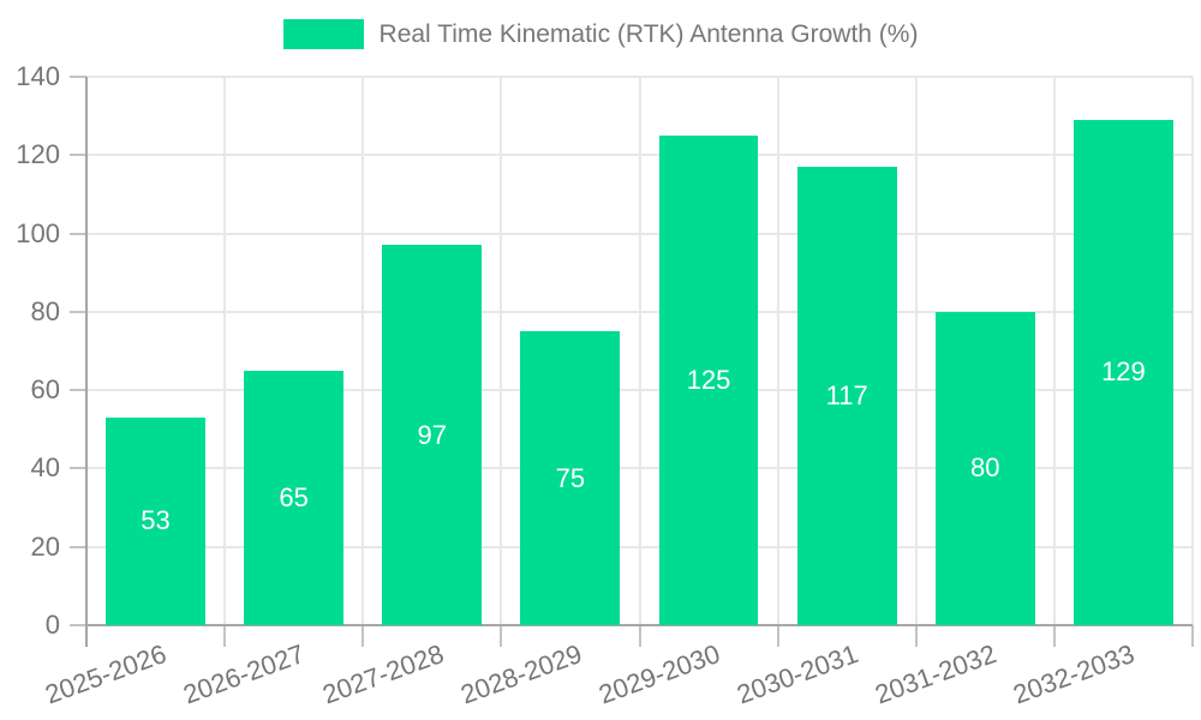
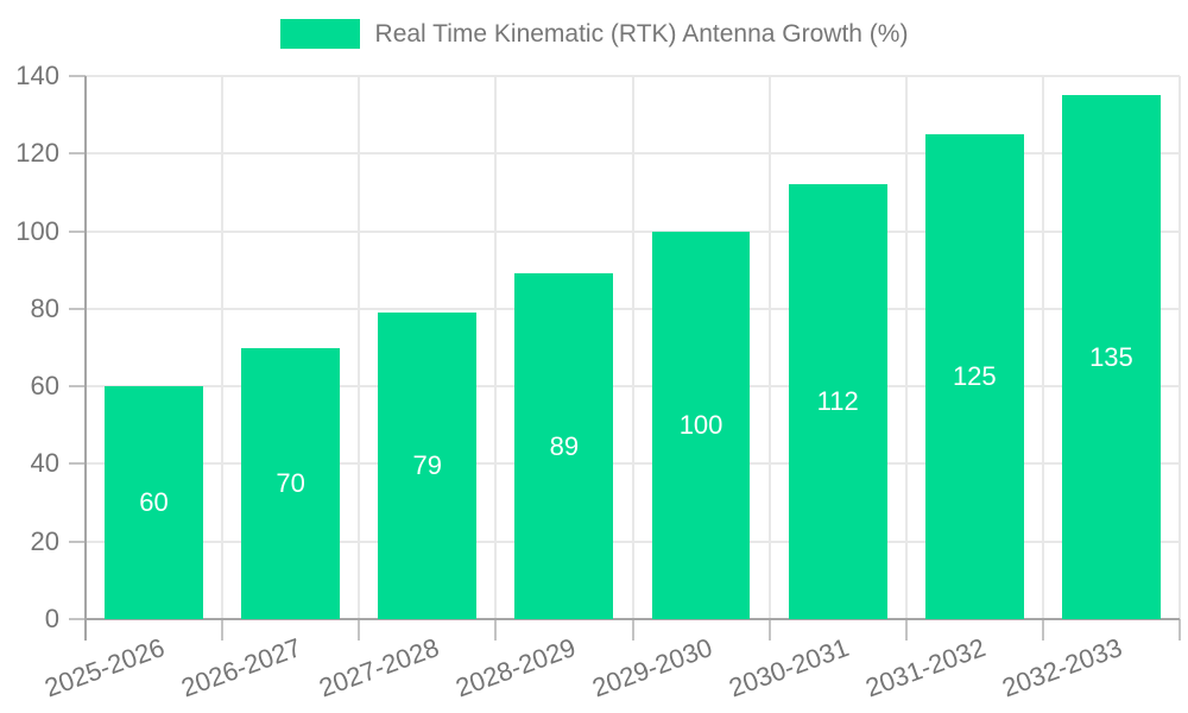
2025-2026: 53 -> 60
2026-2027: 65 -> 70
2027-2028: 97 -> 79
2028-2029: 75 -> 89
2029-2030: 125 -> 100
2030-2031: 117 -> 112
2031-2032: 80 -> 125
2032-2033: 129 -> 135
